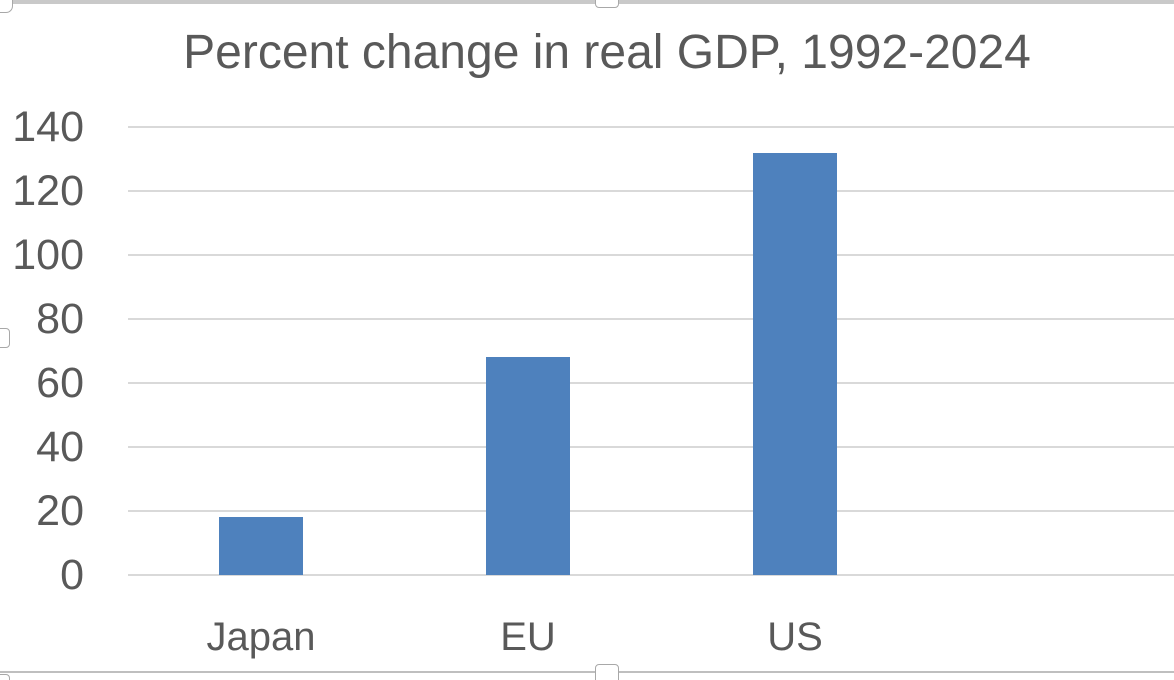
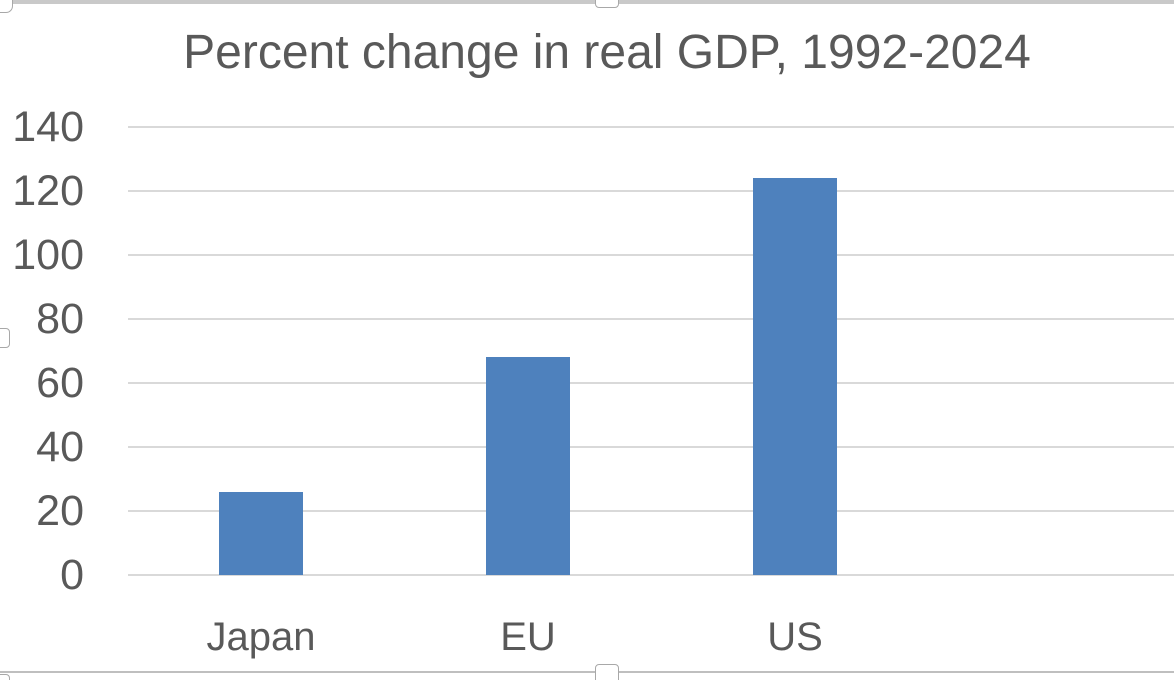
Japan: 18 -> 26
US: 132 -> 124
